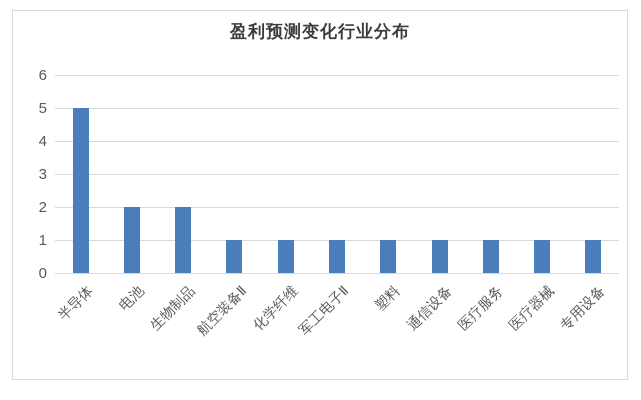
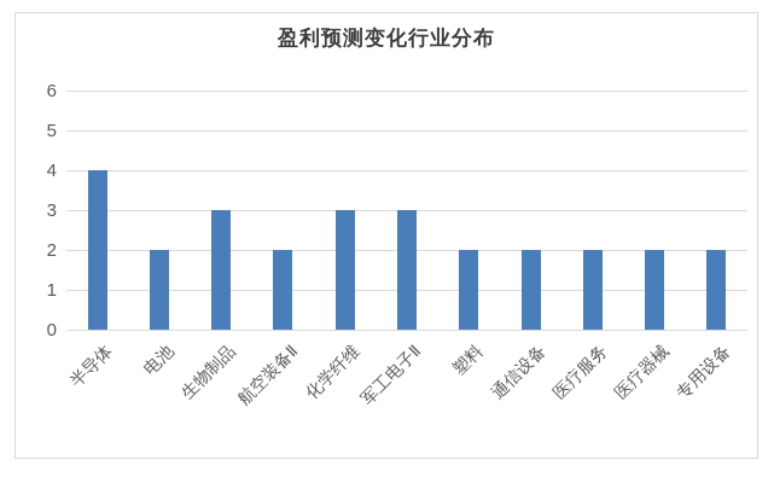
半导体: 5 -> 4
生物制品: 2 -> 3
航空装备Ⅱ: 1 -> 2
化学纤维: 1 -> 3
军工电子Ⅱ: 1 -> 3
塑料: 1 -> 2
通信设备: 1 -> 2
医疗服务: 1 -> 2
医疗器械: 1 -> 2
专用设备: 1 -> 2
